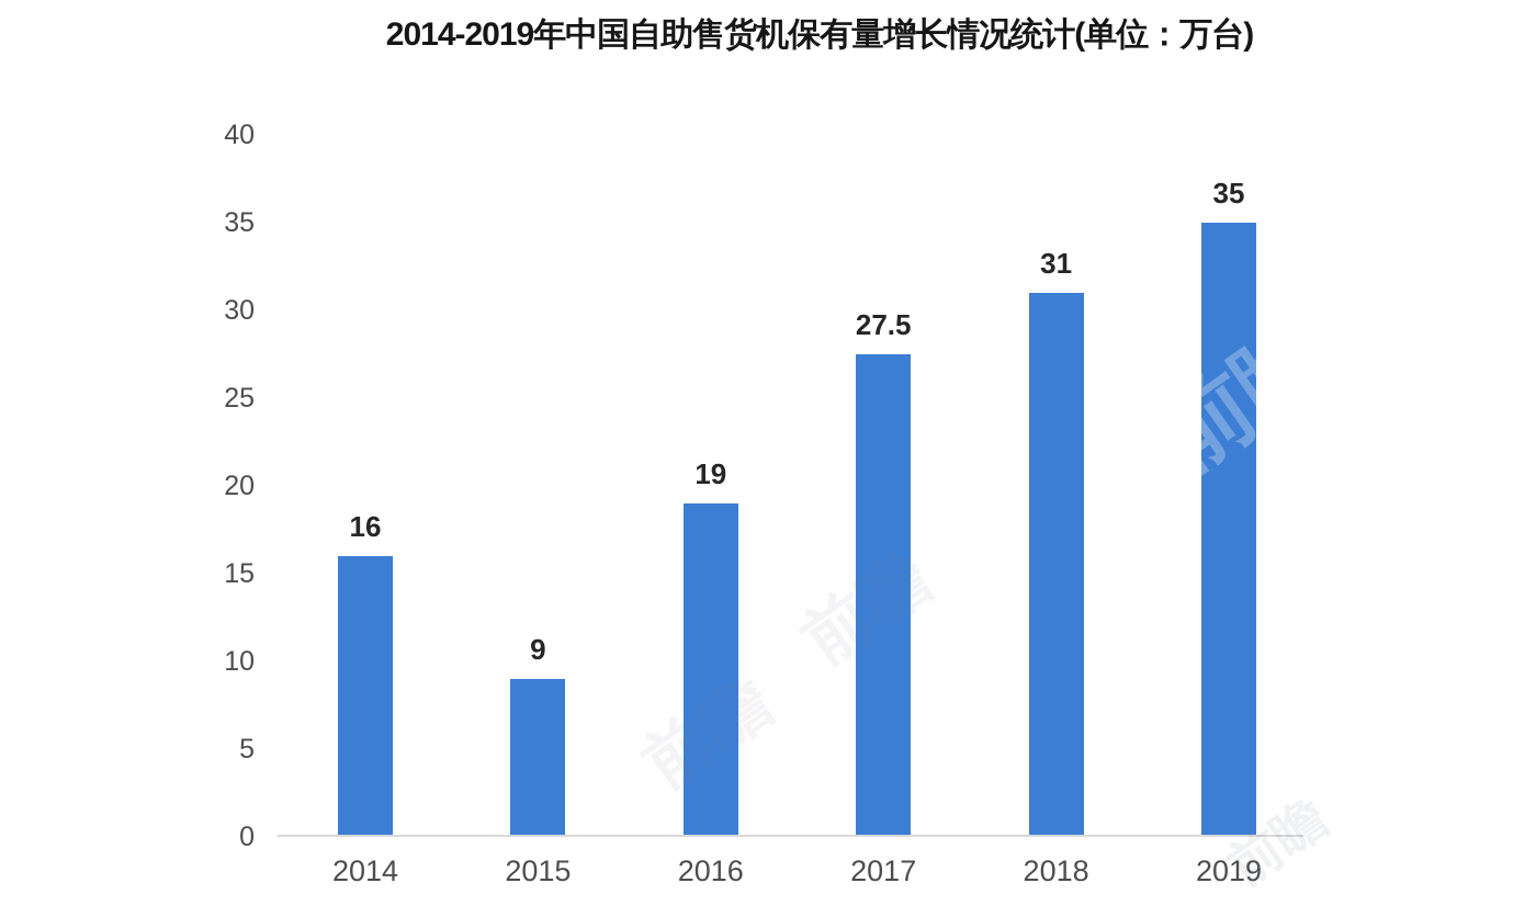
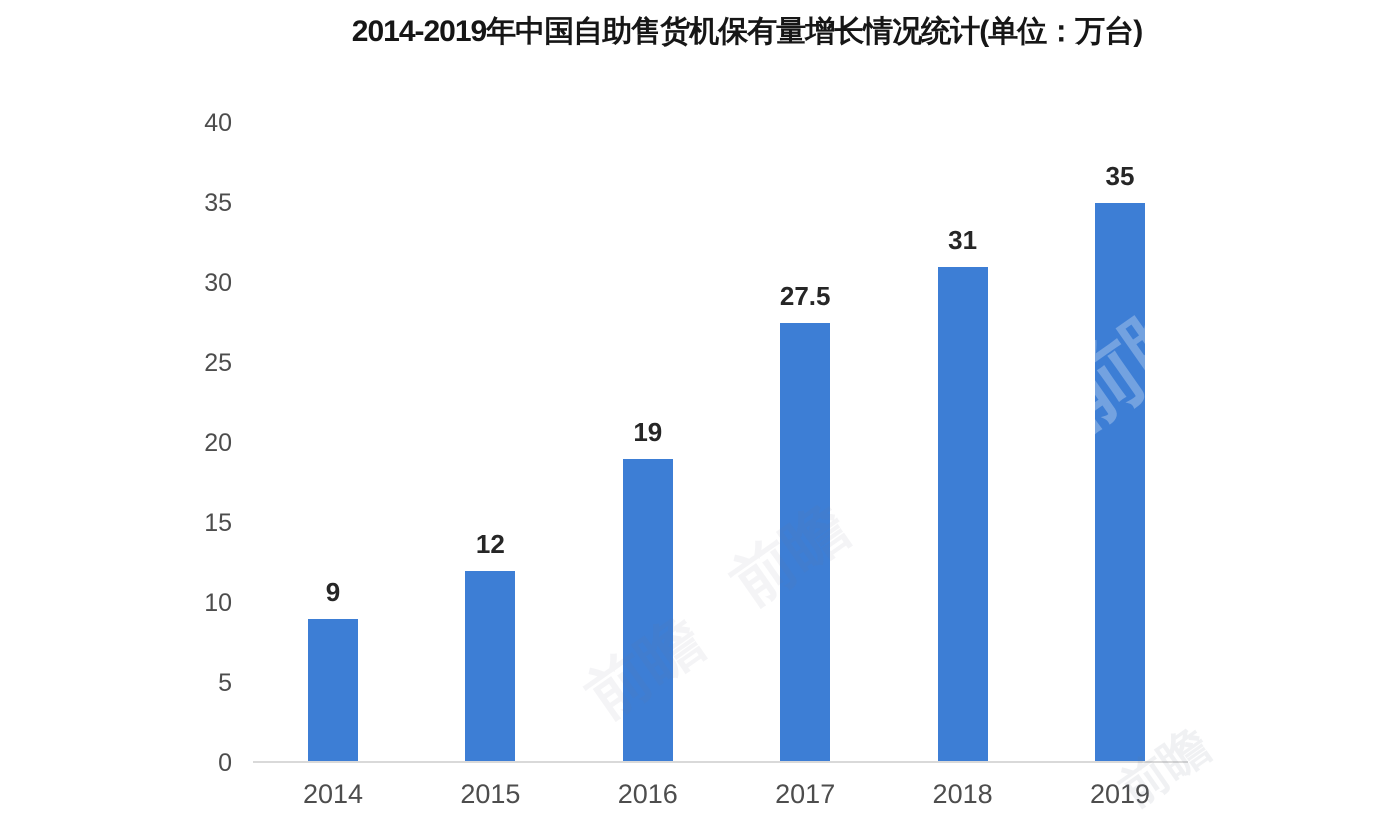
2014: 16 -> 9
2015: 9 -> 12
